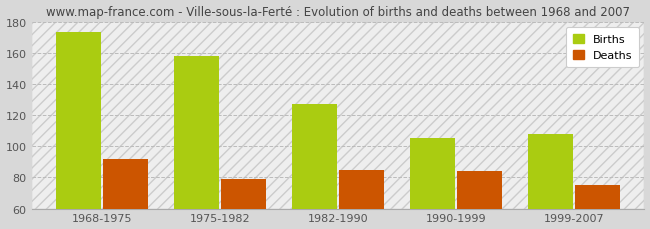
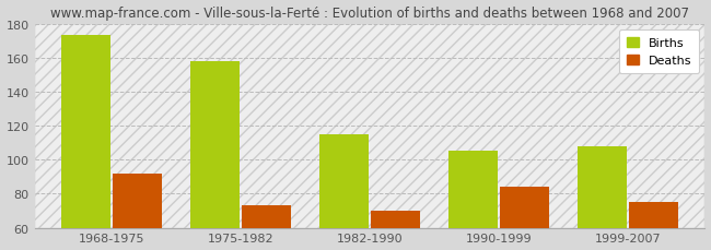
Deaths/1975-1982: 79 -> 73
Births/1982-1990: 127 -> 115
Deaths/1982-1990: 85 -> 70
